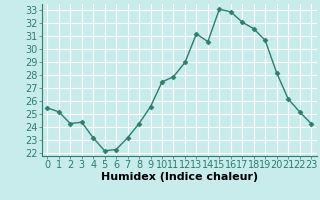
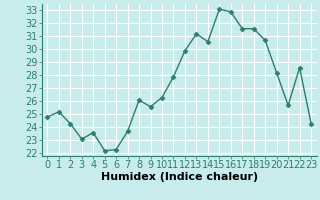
0: 25.5 -> 24.8
3: 24.4 -> 23.1
4: 23.2 -> 23.6
7: 23.2 -> 23.7
8: 24.3 -> 26.1
10: 27.5 -> 26.3
12: 29.0 -> 29.9
17: 32.1 -> 31.6
21: 26.2 -> 25.7
22: 25.2 -> 28.6
